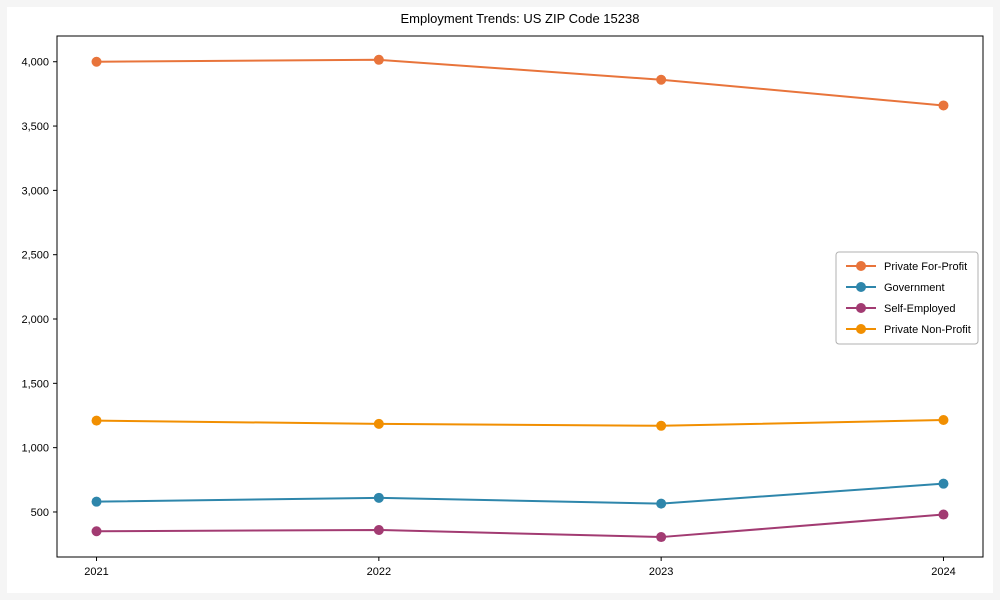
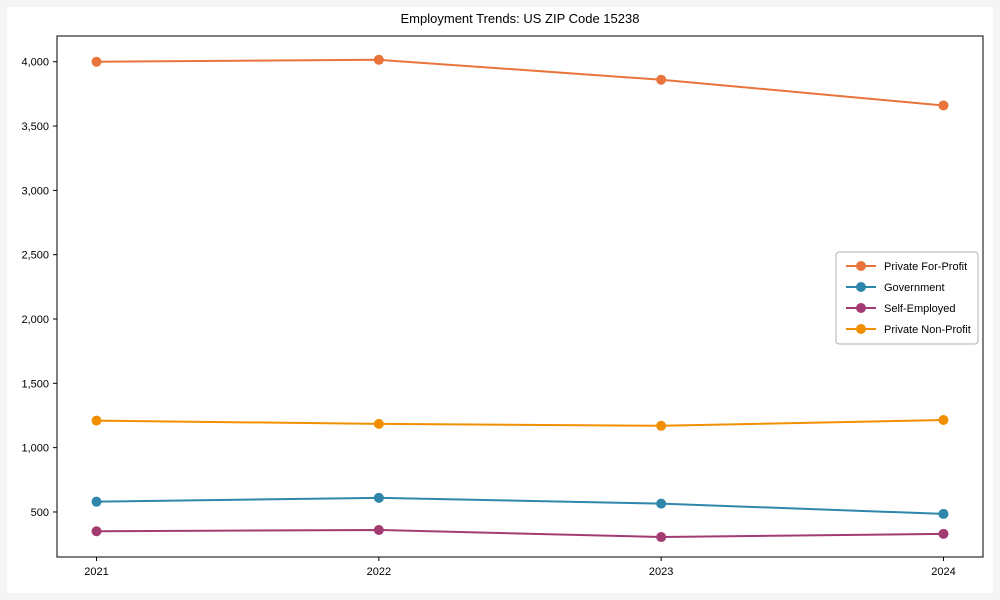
Government/2024: 720 -> 480
Self-Employed/2024: 480 -> 330
